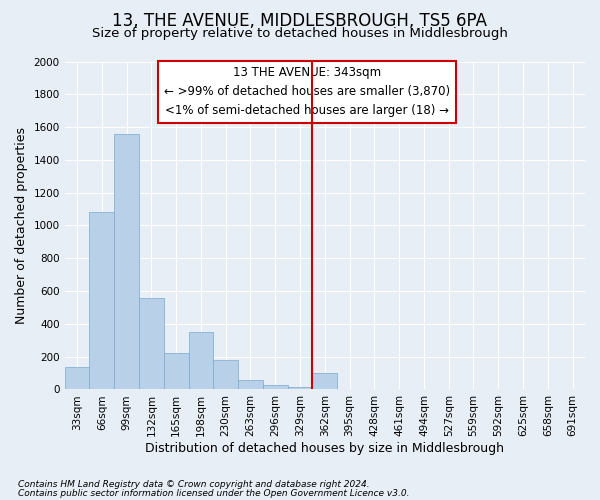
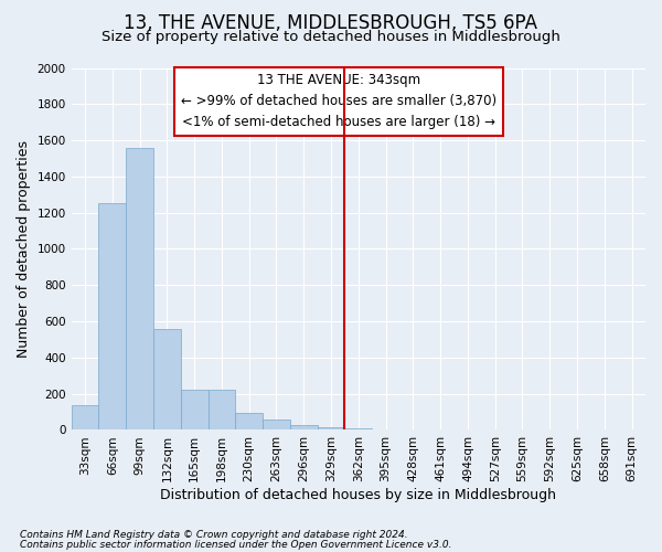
66sqm: 1080 -> 1250
198sqm: 350 -> 220
230sqm: 180 -> 100
362sqm: 100 -> 10
